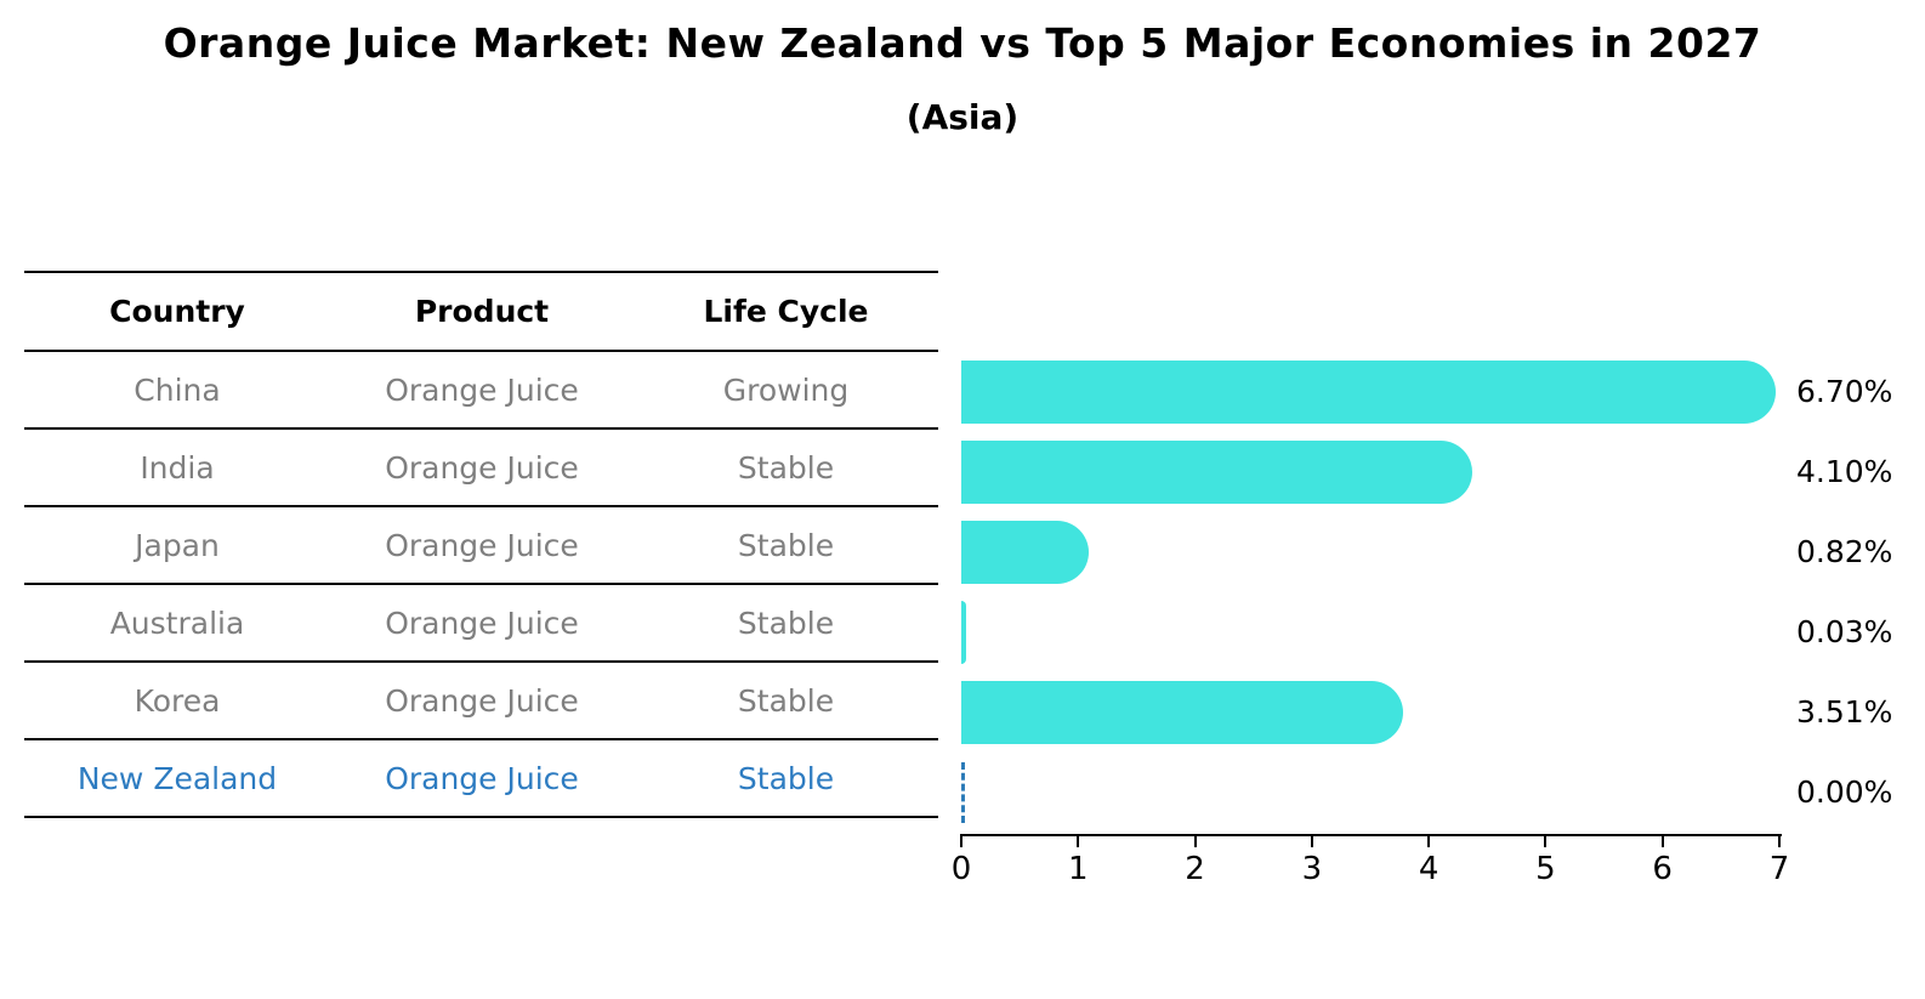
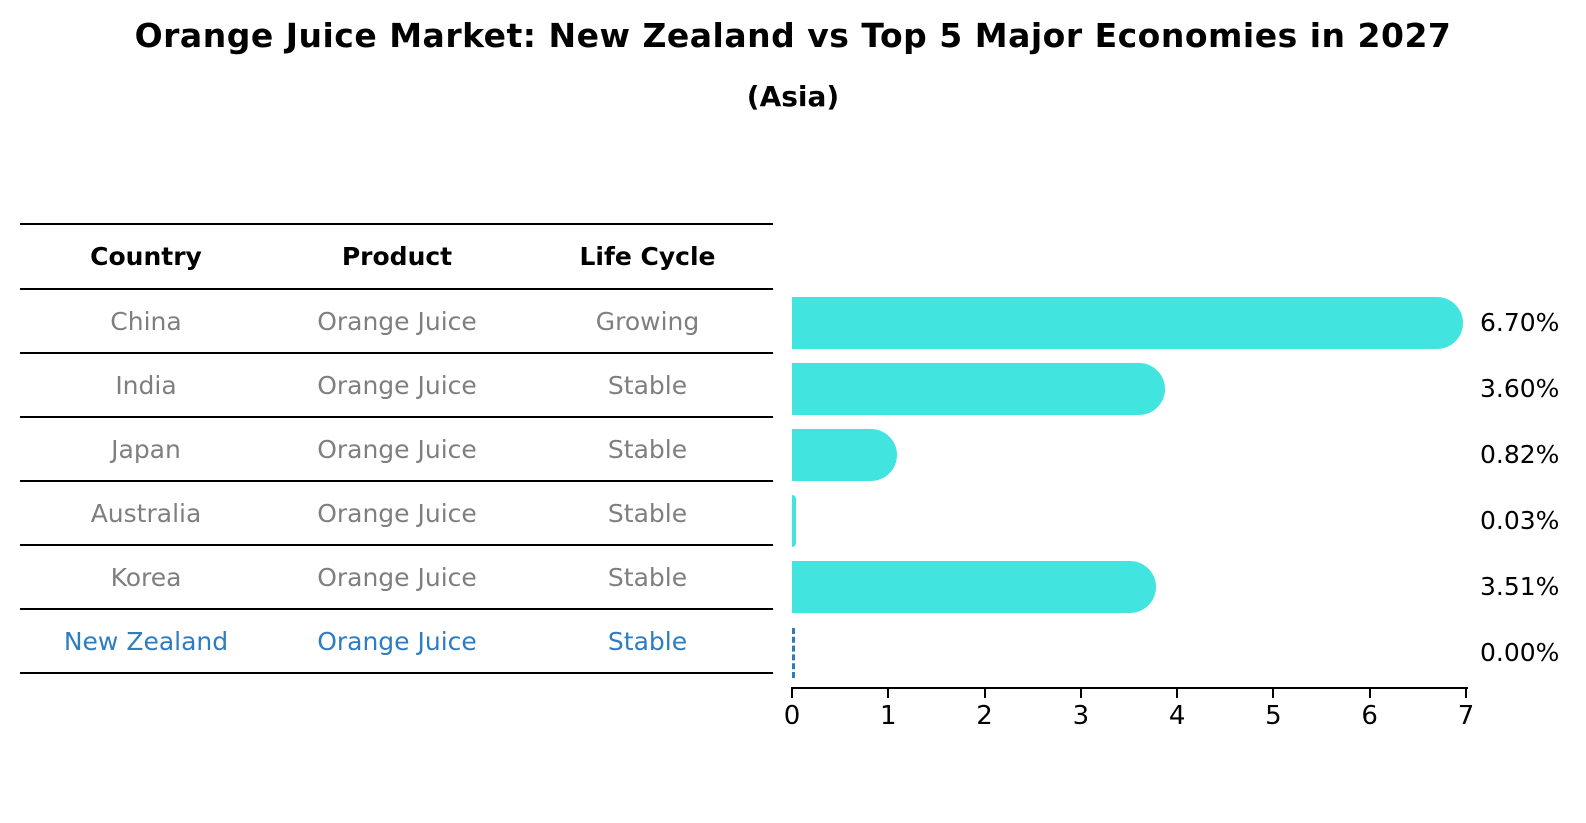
India: 4.10% -> 3.60%
